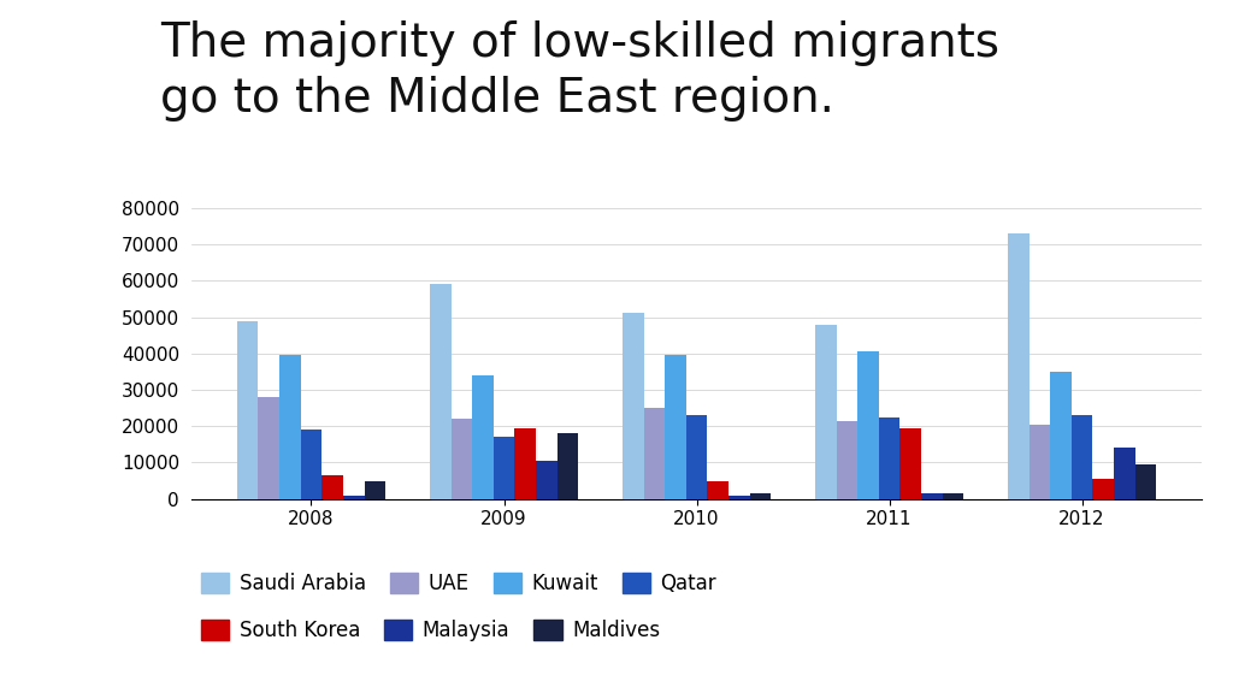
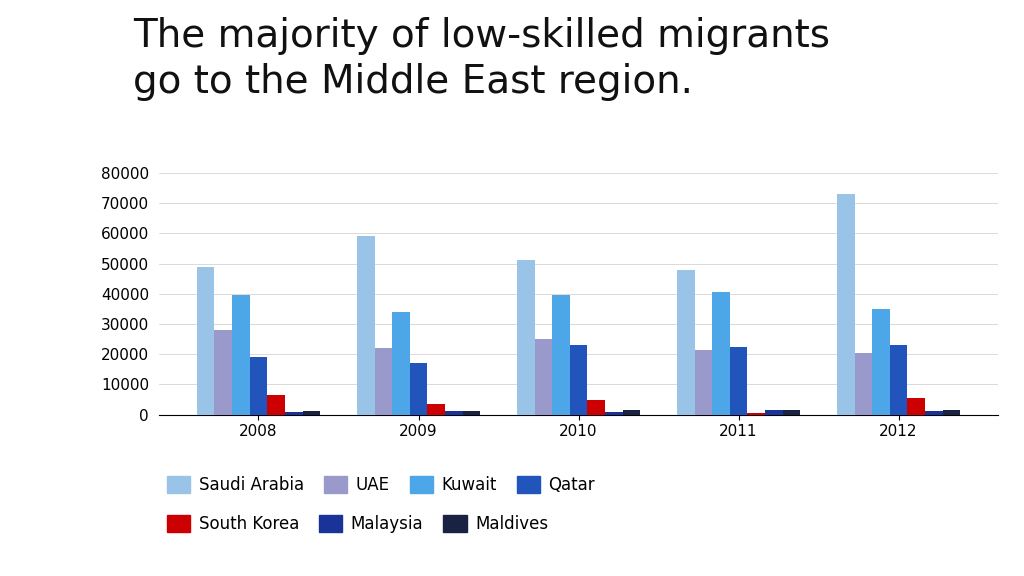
Maldives/2008: 5000 -> 1300
South Korea/2009: 19500 -> 3500
Malaysia/2009: 10500 -> 1200
Maldives/2009: 18000 -> 1300
South Korea/2011: 19500 -> 500
Malaysia/2012: 14000 -> 1200
Maldives/2012: 9500 -> 1500
